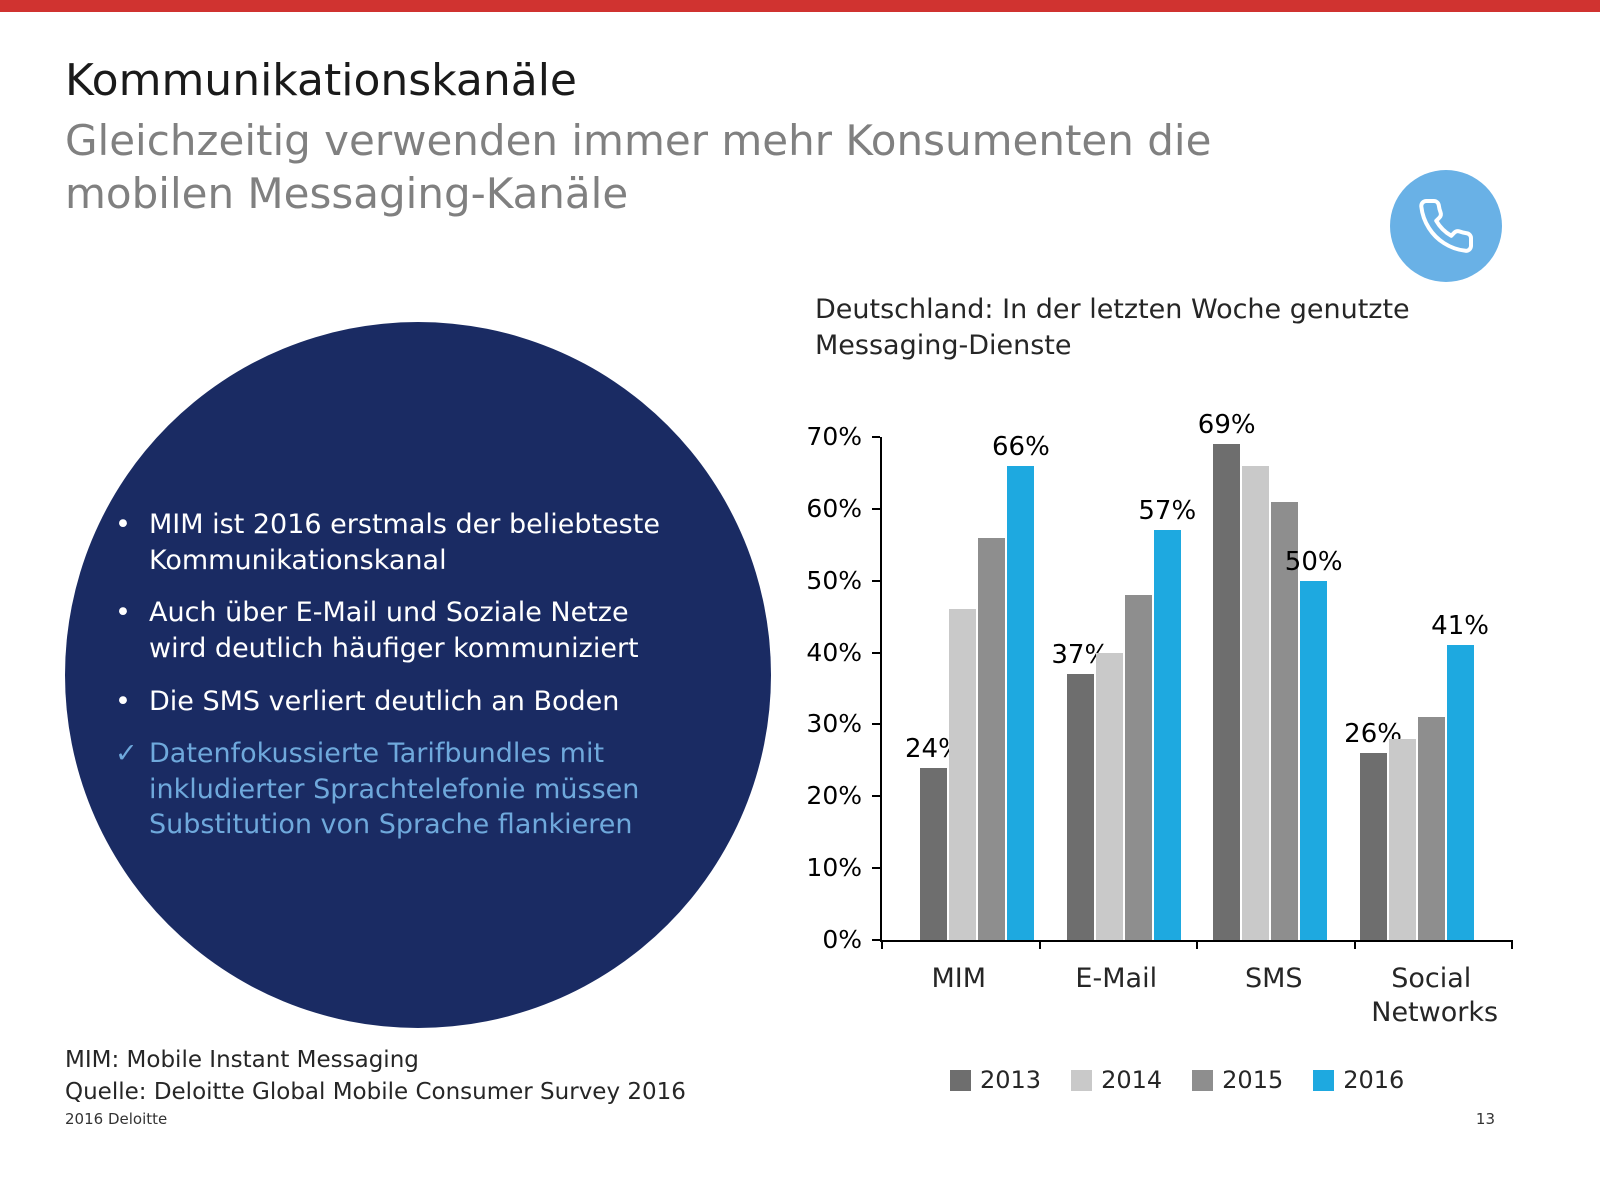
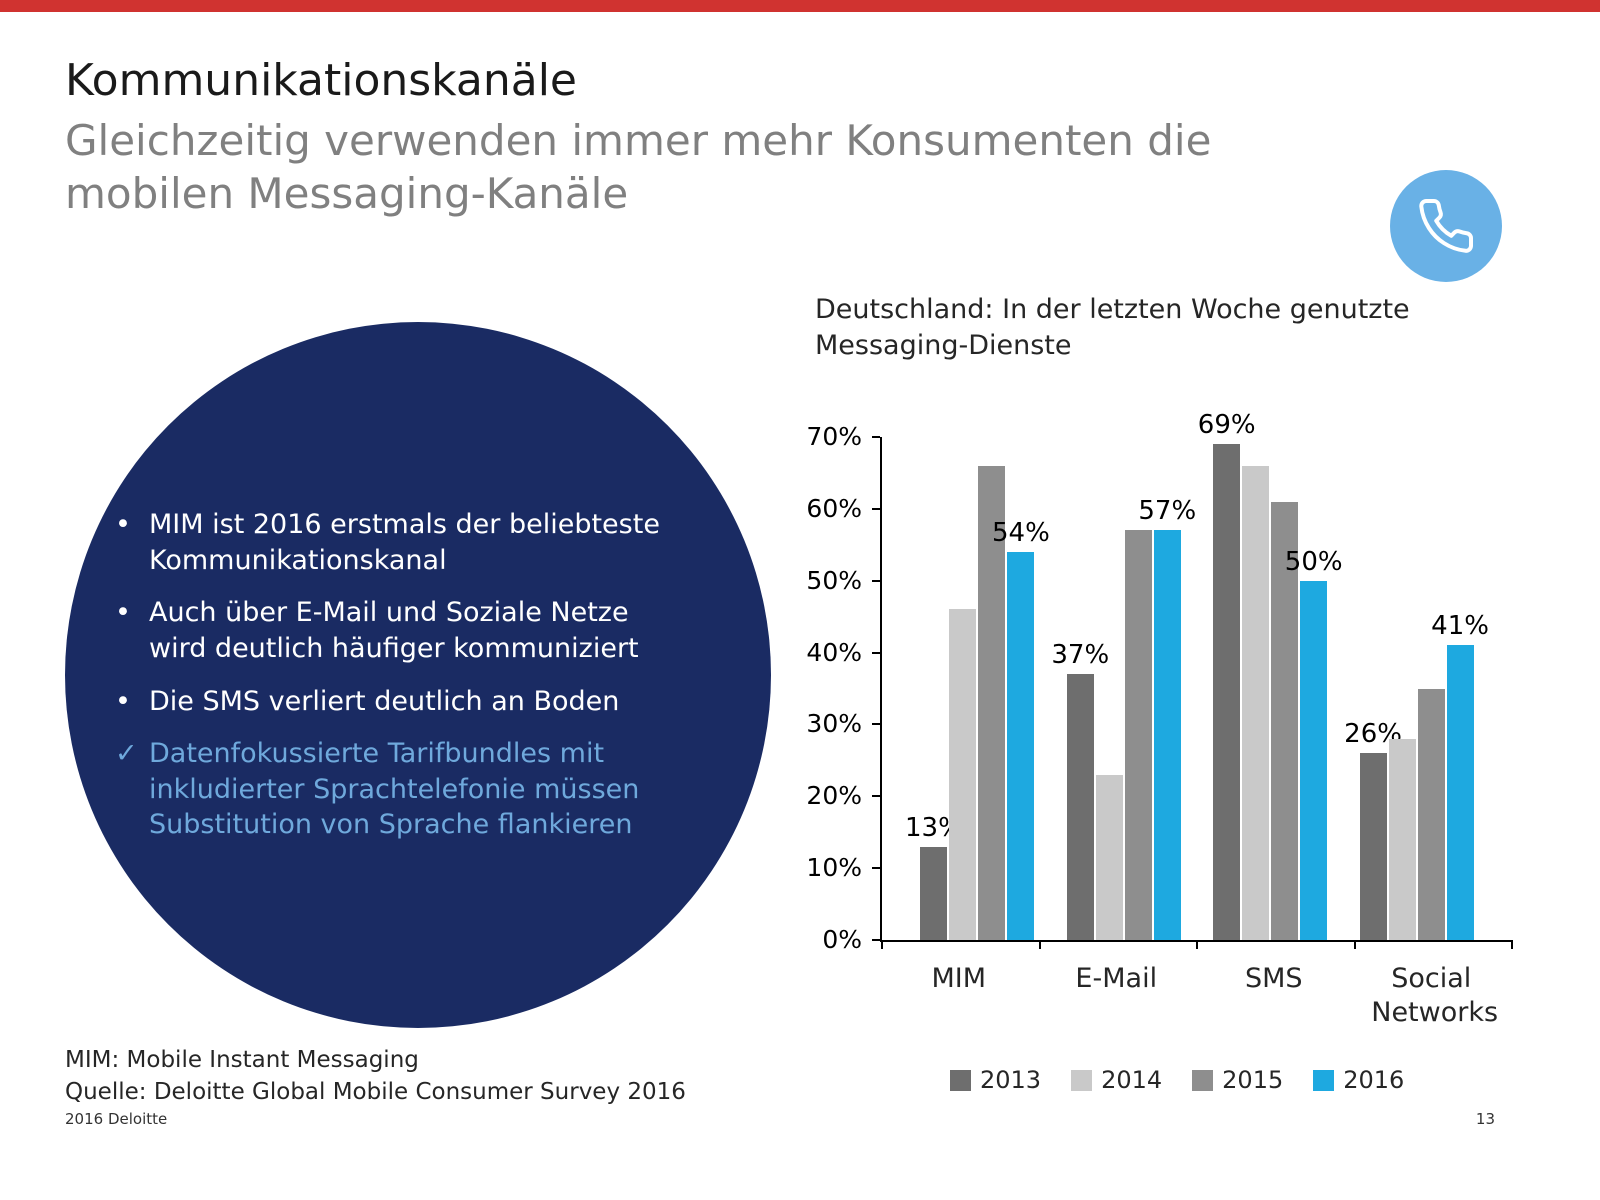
2013/MIM: 24% -> 13%
2015/MIM: 56% -> 66%
2016/MIM: 66% -> 54%
2014/E-Mail: 40% -> 23%
2015/E-Mail: 48% -> 57%
2015/Social Networks: 31% -> 35%
